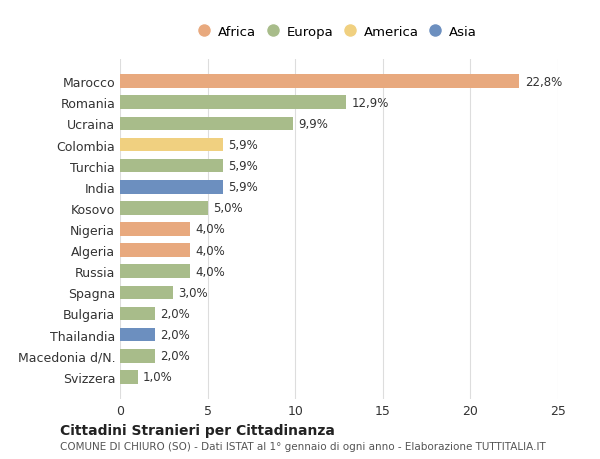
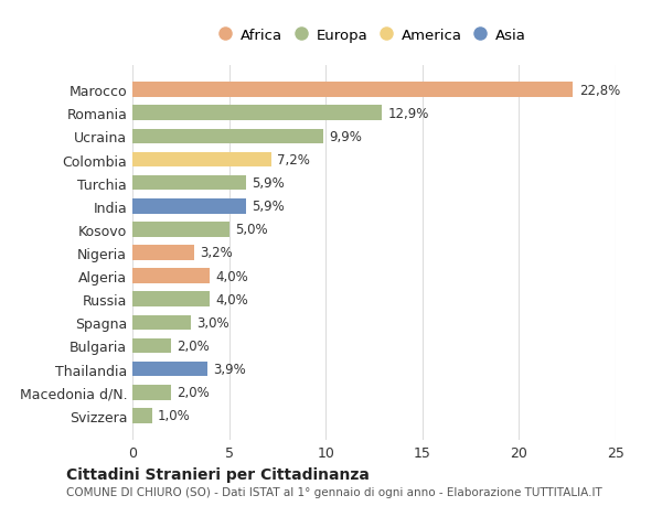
Colombia: 5,9% -> 7,2%
Nigeria: 4,0% -> 3,2%
Thailandia: 2,0% -> 3,9%
